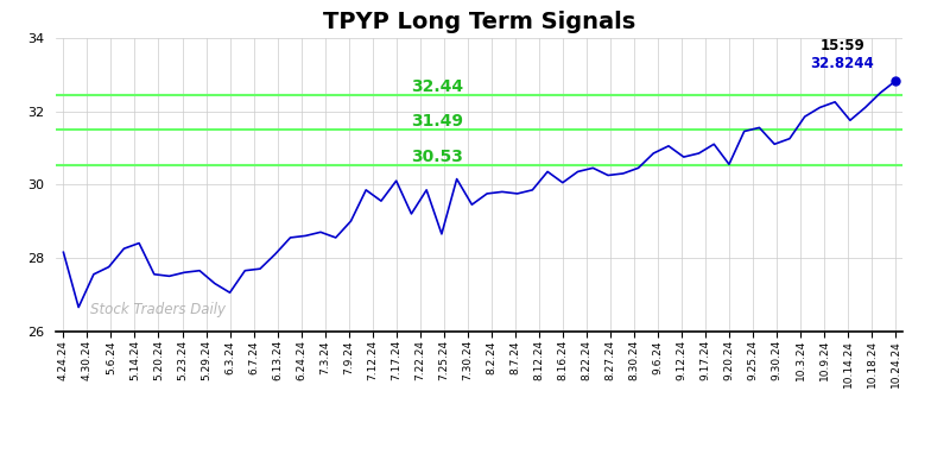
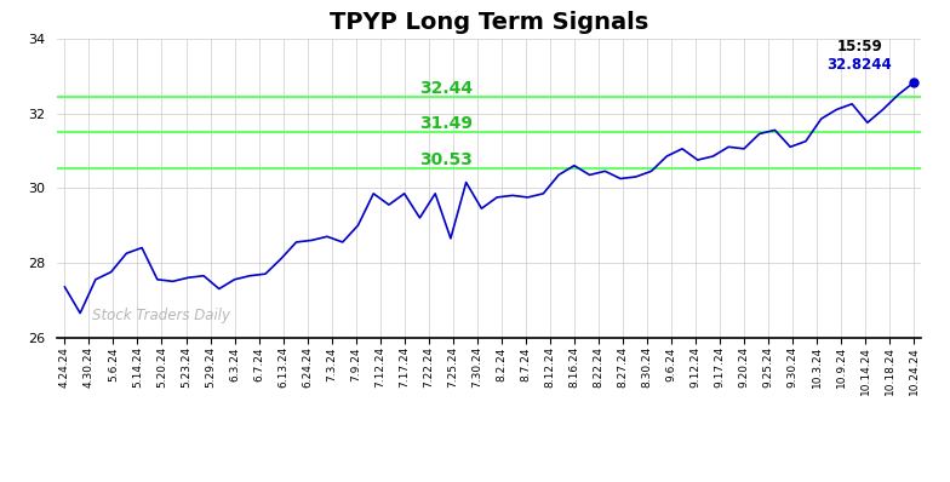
4.24.24: 28.15 -> 27.35
6.3.24: 27.05 -> 27.55
7.17.24: 30.10 -> 29.85
8.16.24: 30.05 -> 30.60
9.20.24: 30.55 -> 31.05
